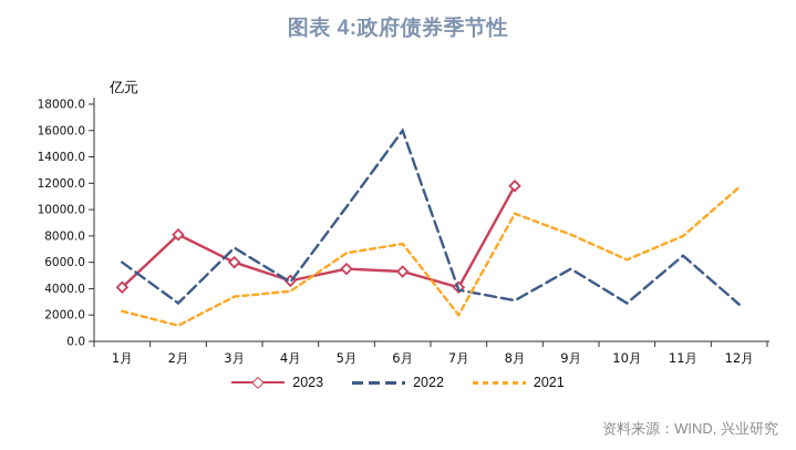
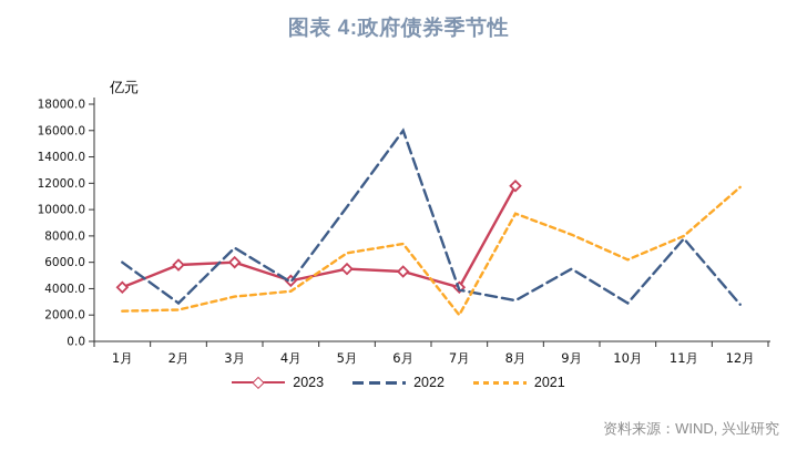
2023/2月: 8100 -> 5800
2021/2月: 1200 -> 2400
2022/11月: 6500 -> 7800
